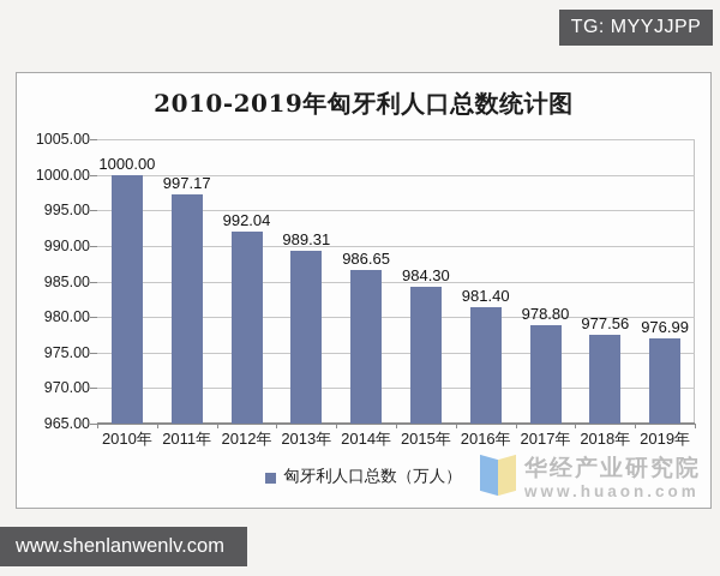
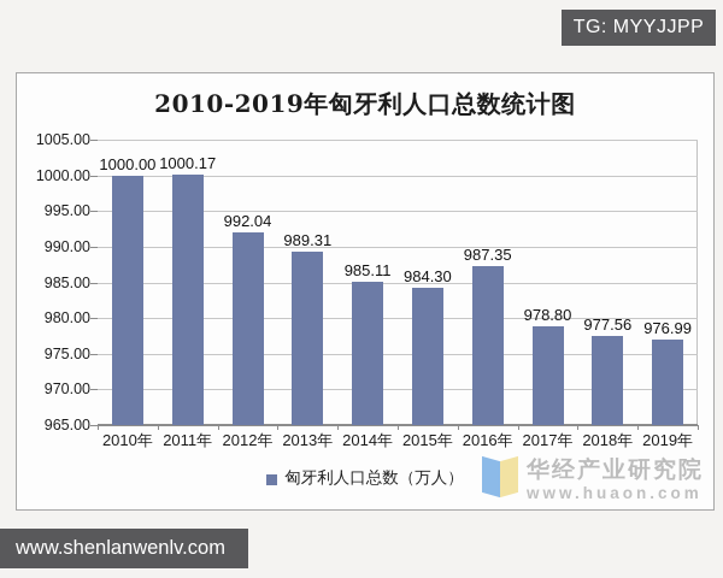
2011年: 997.17 -> 1000.17
2014年: 986.65 -> 985.11
2016年: 981.40 -> 987.35
